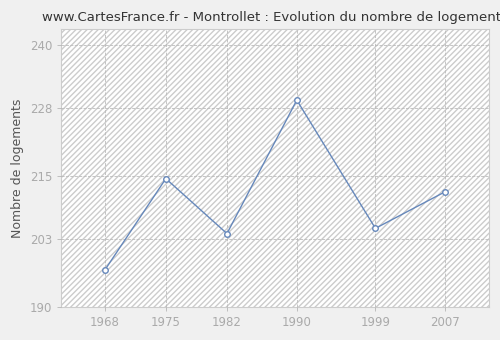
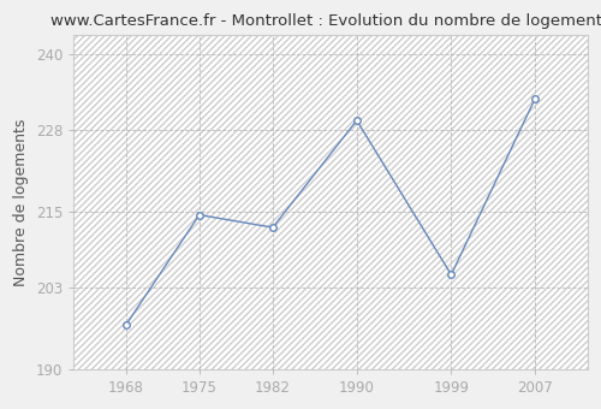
1982: 204.0 -> 212.5
2007: 212.0 -> 233.0
